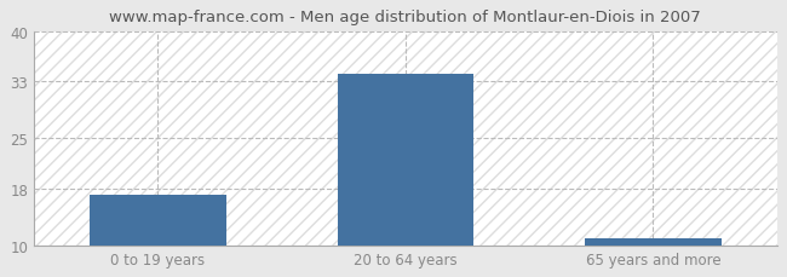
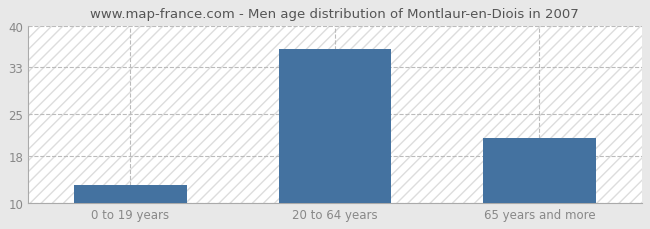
0 to 19 years: 17 -> 13
20 to 64 years: 34 -> 36
65 years and more: 11 -> 21
